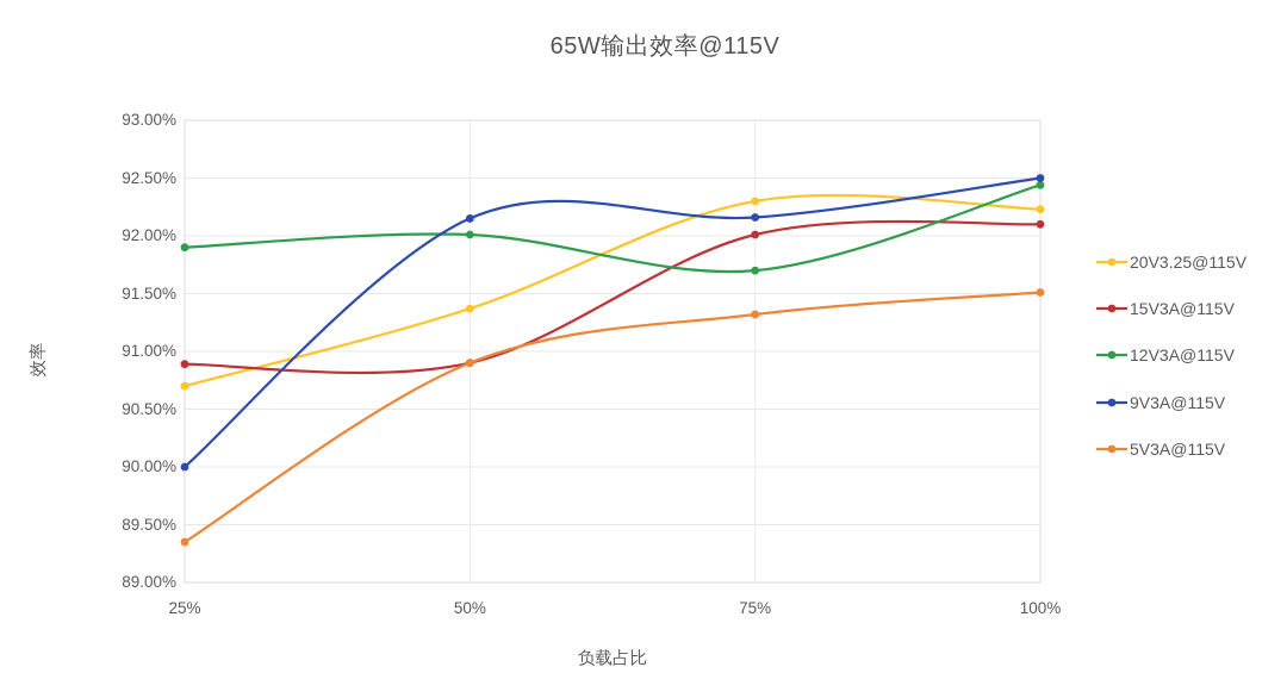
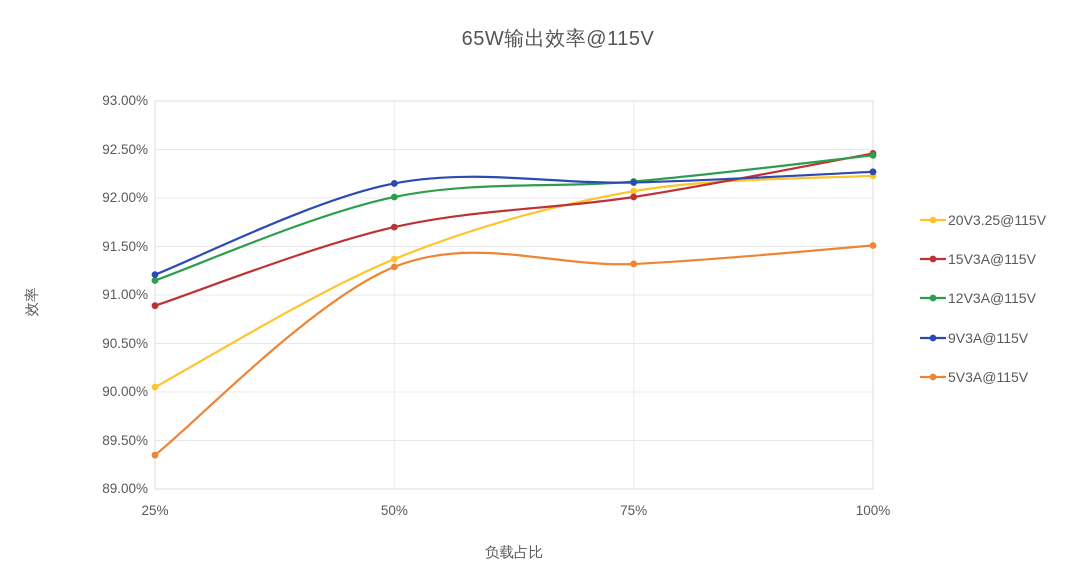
20V3.25@115V/25%: 90.7% -> 90.0%
12V3A@115V/25%: 91.9% -> 91.2%
9V3A@115V/25%: 90.0% -> 91.2%
15V3A@115V/50%: 90.9% -> 91.7%
5V3A@115V/50%: 90.9% -> 91.3%
20V3.25@115V/75%: 92.3% -> 92.1%
12V3A@115V/75%: 91.7% -> 92.2%
15V3A@115V/100%: 92.1% -> 92.5%
9V3A@115V/100%: 92.5% -> 92.3%
